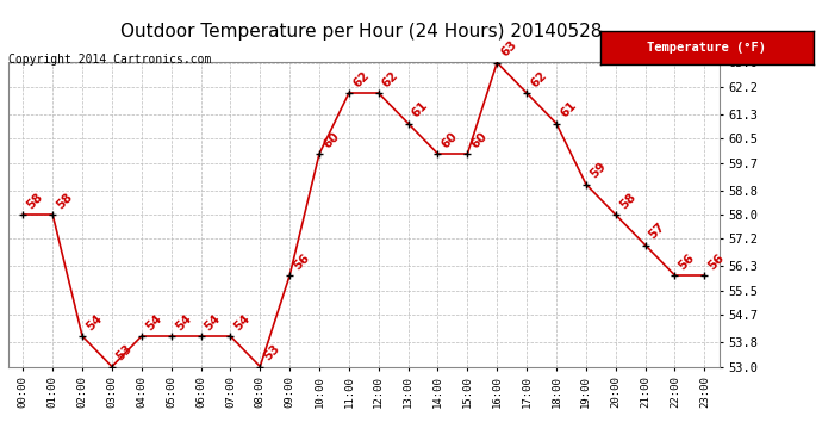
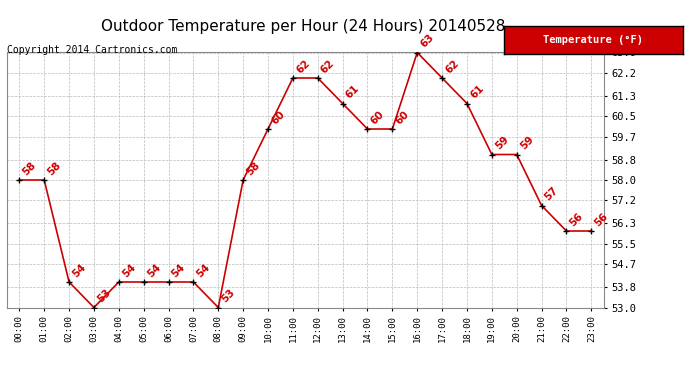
09:00: 56 -> 58
20:00: 58 -> 59
